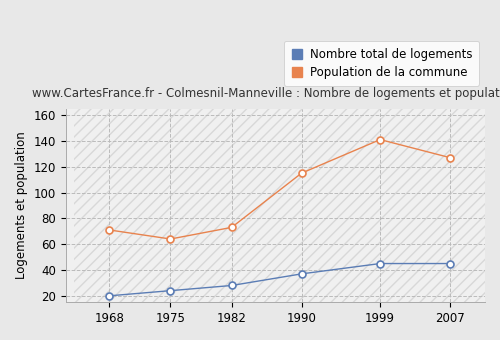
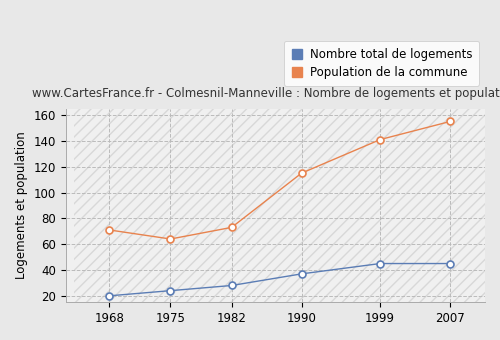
Population de la commune/2007: 127 -> 155
